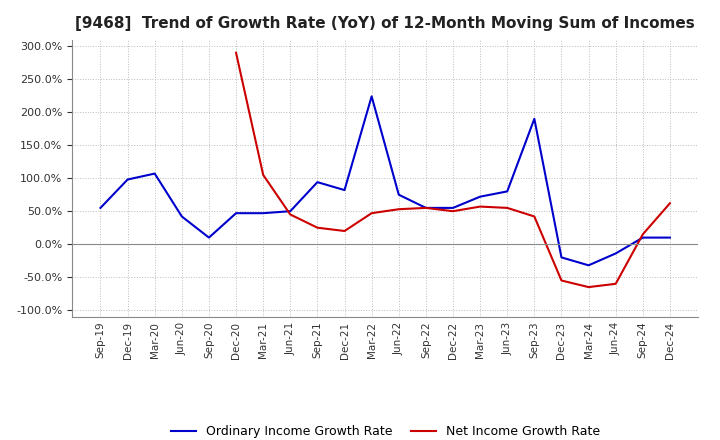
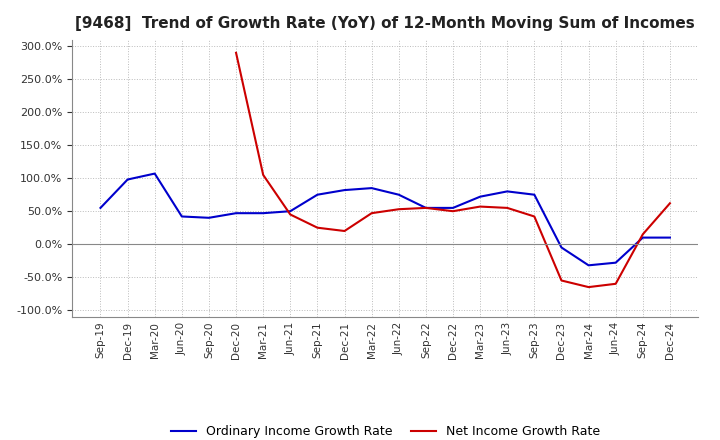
Ordinary Income Growth Rate/Sep-20: 10% -> 40%
Ordinary Income Growth Rate/Sep-21: 94% -> 75%
Ordinary Income Growth Rate/Mar-22: 224% -> 85%
Ordinary Income Growth Rate/Sep-23: 190% -> 75%
Ordinary Income Growth Rate/Dec-23: -20% -> -5%
Ordinary Income Growth Rate/Jun-24: -14% -> -28%
